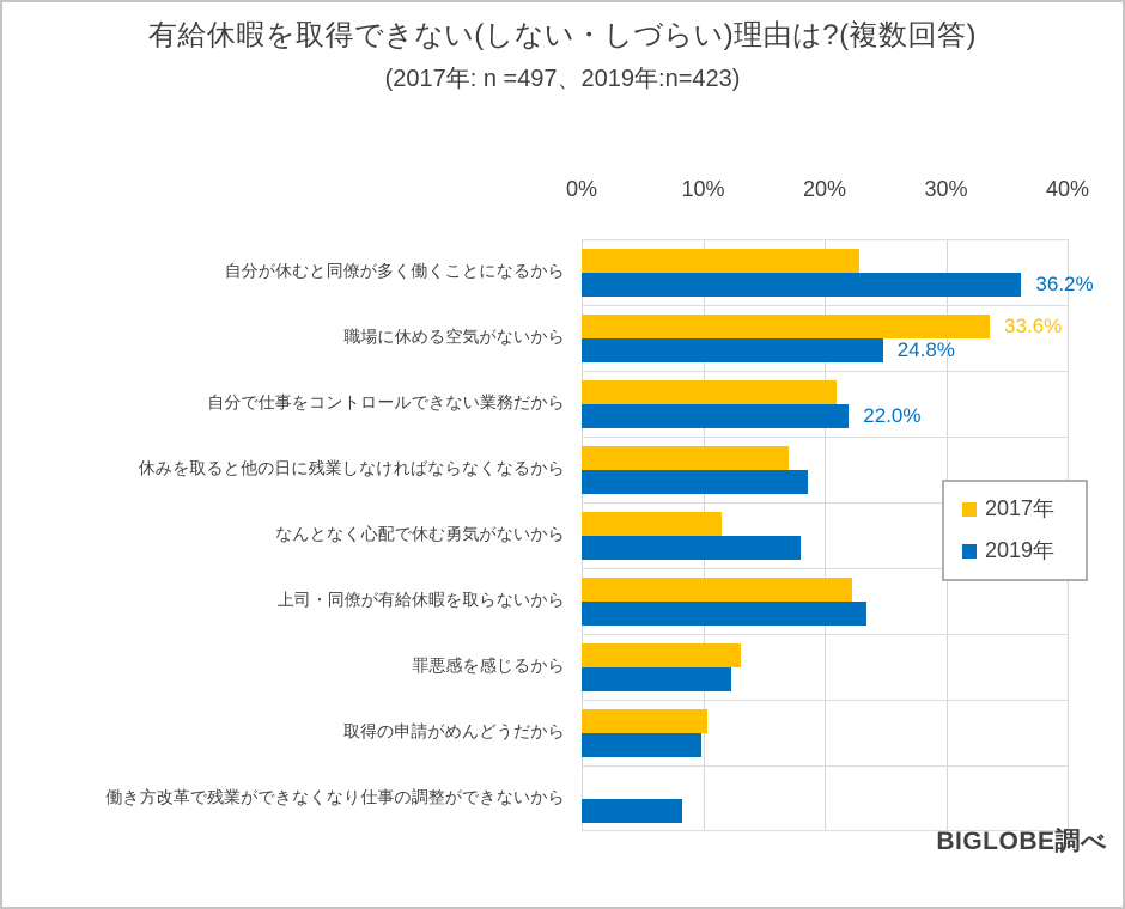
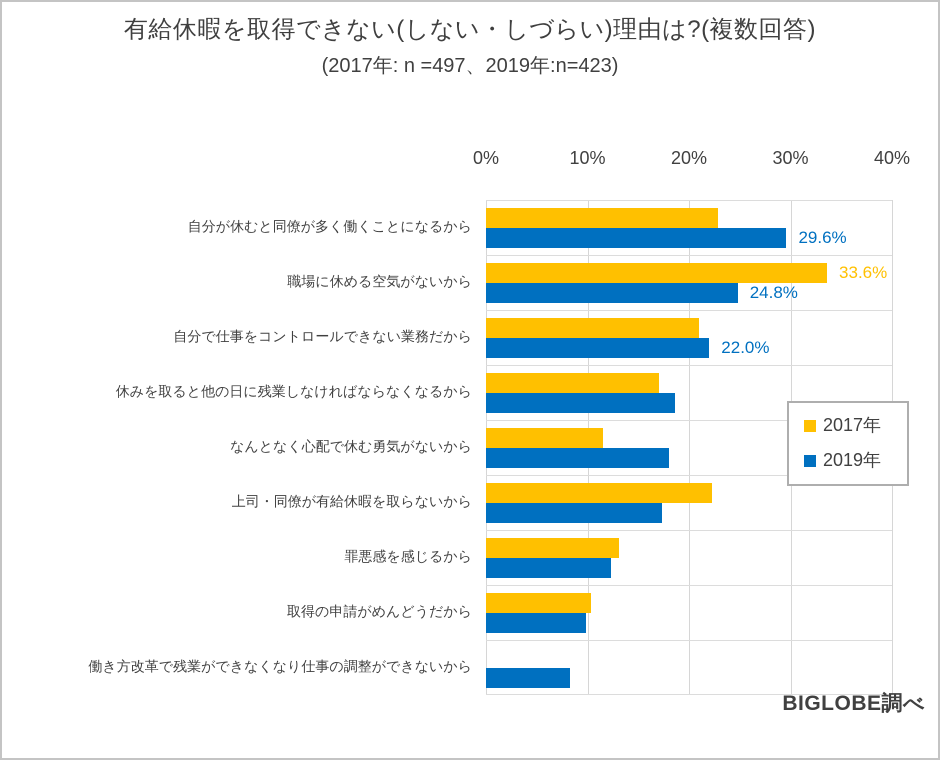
2019年/自分が休むと同僚が多く働くことになるから: 36.2% -> 29.6%
2019年/上司・同僚が有給休暇を取らないから: 23.4% -> 17.3%
